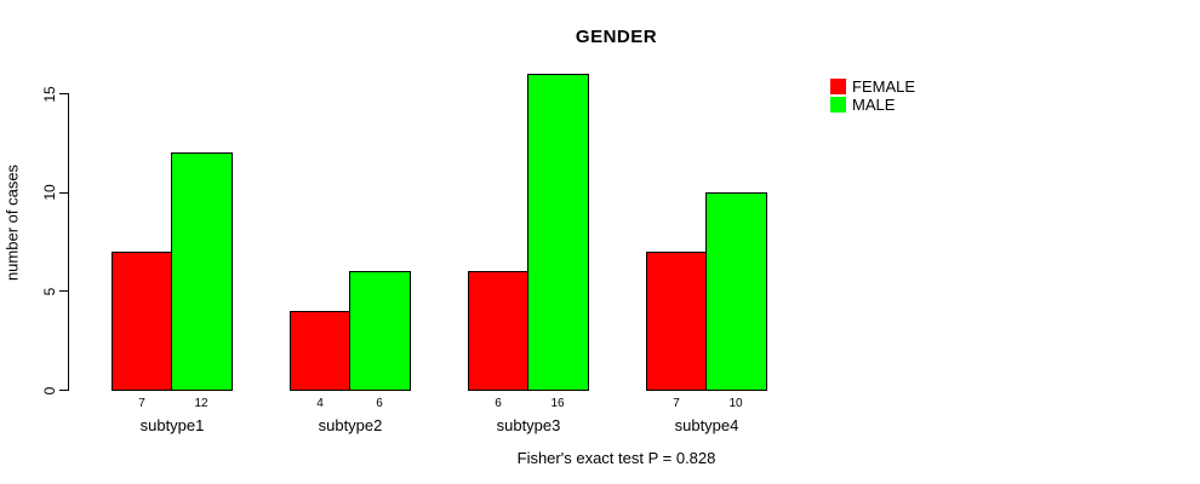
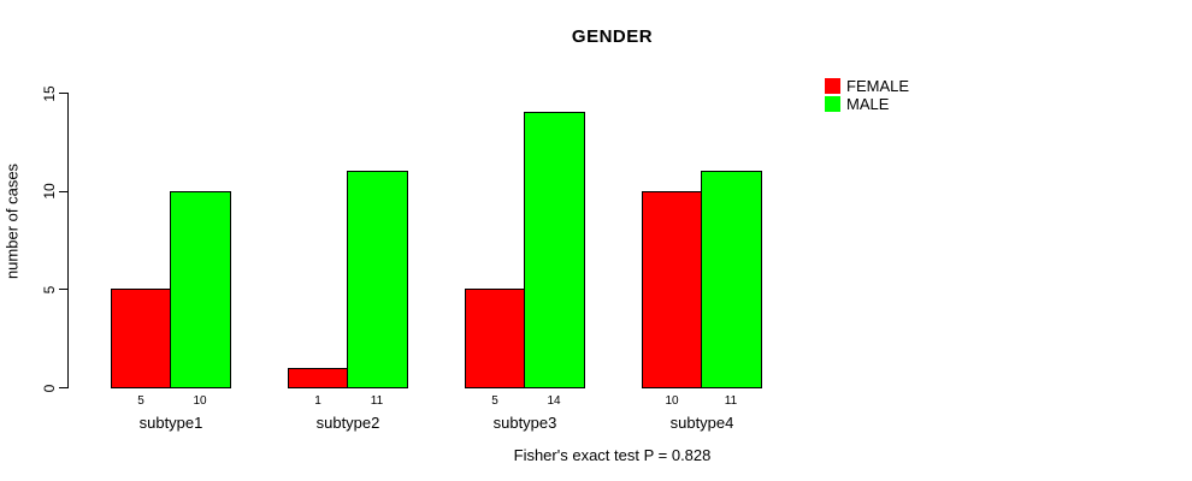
FEMALE/subtype1: 7 -> 5
MALE/subtype1: 12 -> 10
FEMALE/subtype2: 4 -> 1
MALE/subtype2: 6 -> 11
FEMALE/subtype3: 6 -> 5
MALE/subtype3: 16 -> 14
FEMALE/subtype4: 7 -> 10
MALE/subtype4: 10 -> 11
